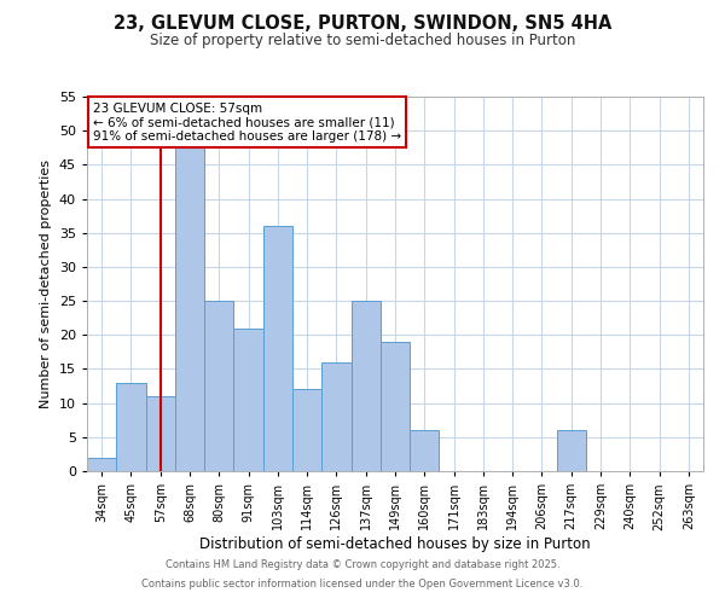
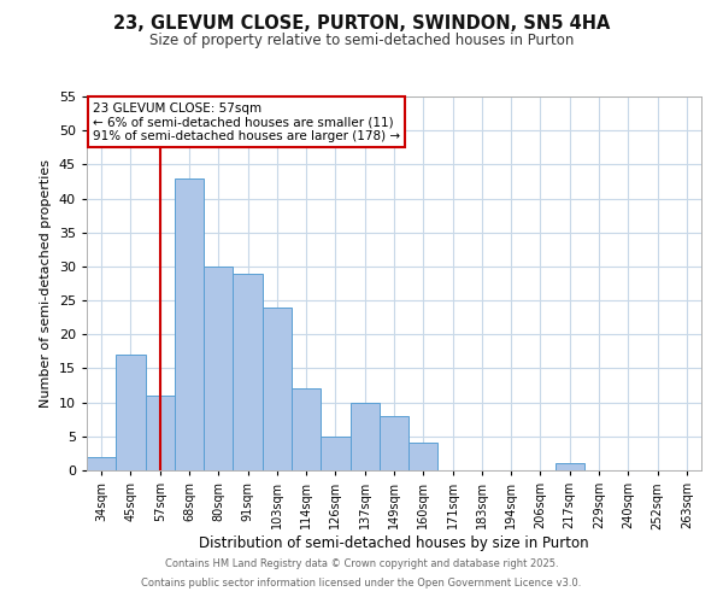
45sqm: 13 -> 17
68sqm: 48 -> 43
80sqm: 25 -> 30
91sqm: 21 -> 29
103sqm: 36 -> 24
126sqm: 16 -> 5
137sqm: 25 -> 10
149sqm: 19 -> 8
160sqm: 6 -> 4
217sqm: 6 -> 1
